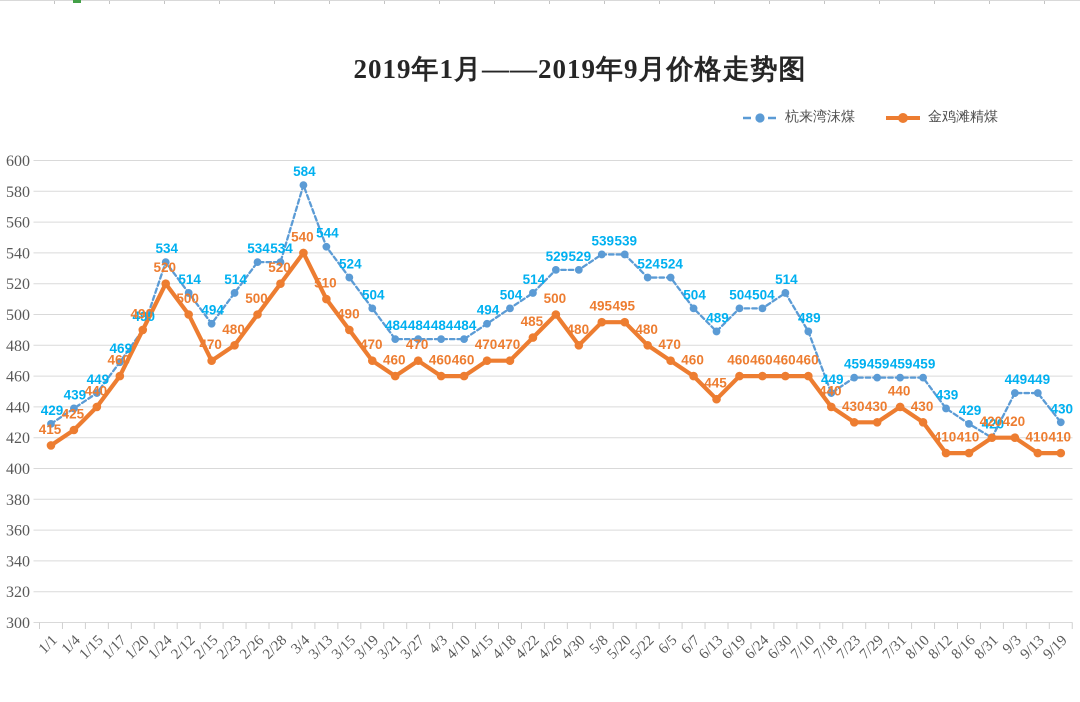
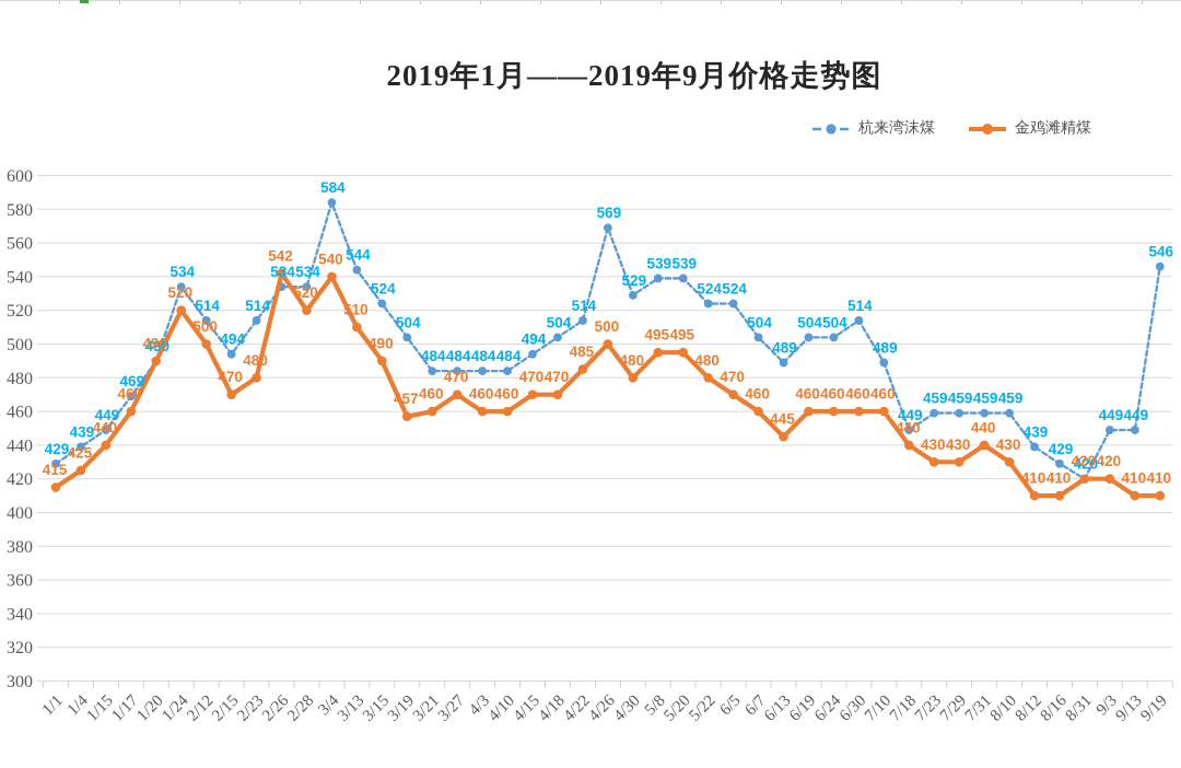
金鸡滩精煤/2/26: 500 -> 542
金鸡滩精煤/3/19: 470 -> 457
杭来湾沫煤/4/26: 529 -> 569
杭来湾沫煤/9/19: 430 -> 546
